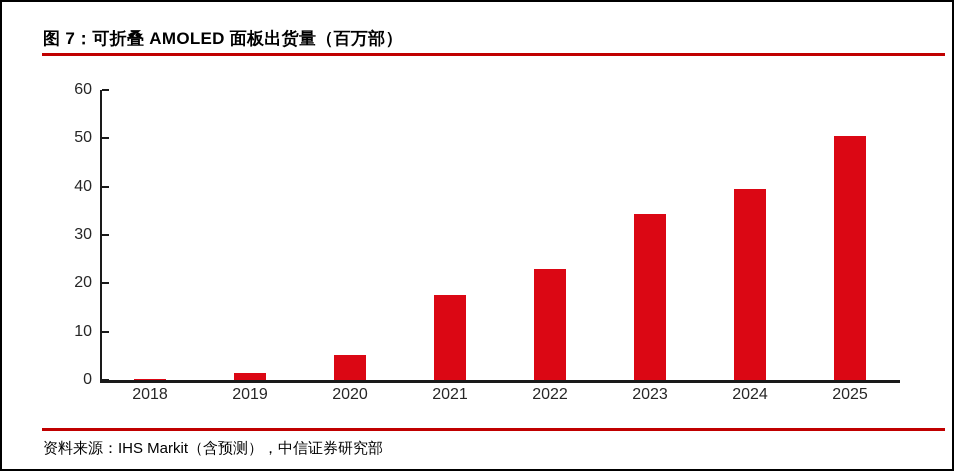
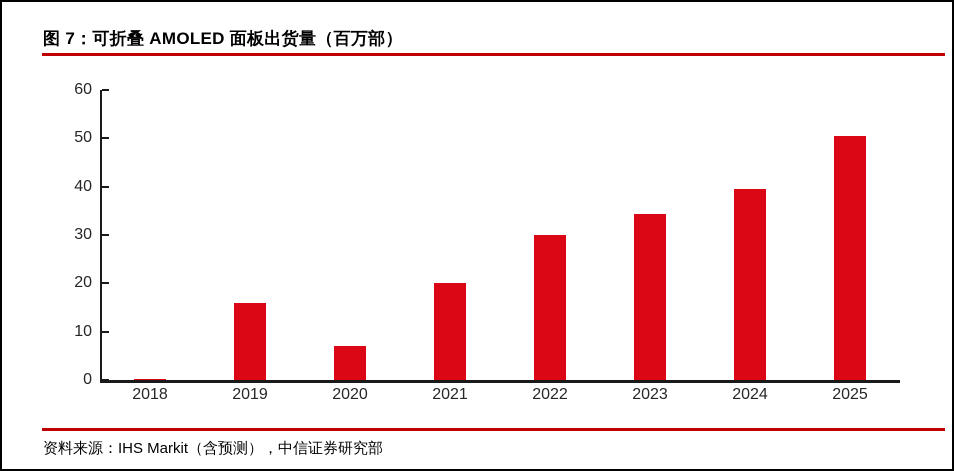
2019: 1 -> 16
2020: 5 -> 7
2021: 18 -> 20
2022: 23 -> 30
